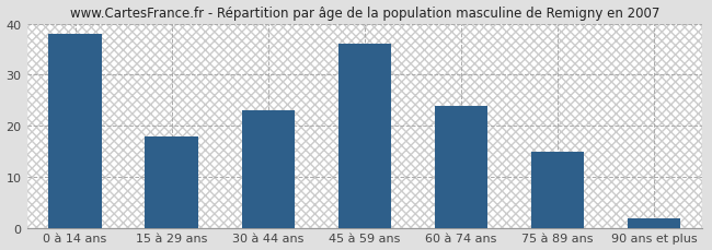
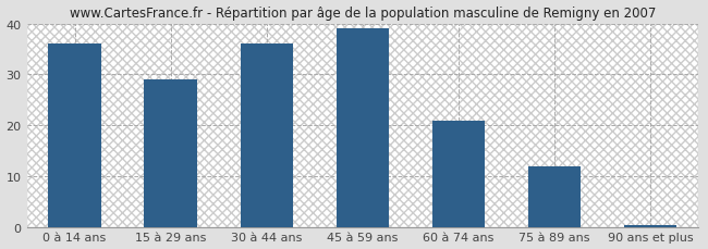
0 à 14 ans: 38.0 -> 36.0
15 à 29 ans: 18.0 -> 29.0
30 à 44 ans: 23.0 -> 36.0
45 à 59 ans: 36.0 -> 39.0
60 à 74 ans: 24.0 -> 21.0
75 à 89 ans: 15.0 -> 12.0
90 ans et plus: 2.0 -> 0.5
